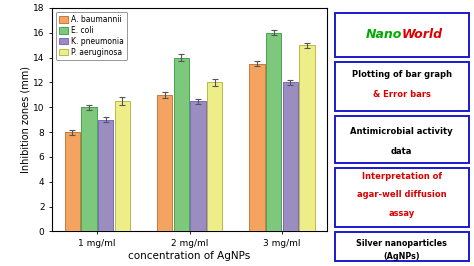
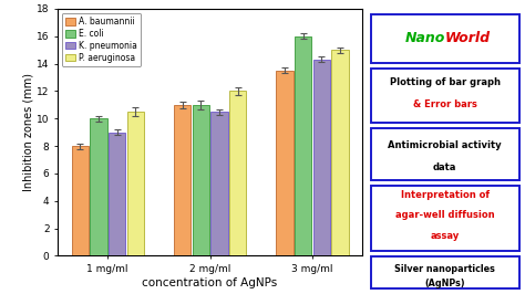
E. coli/2 mg/ml: 14 -> 11
K. pneumonia/3 mg/ml: 12.0 -> 14.3
